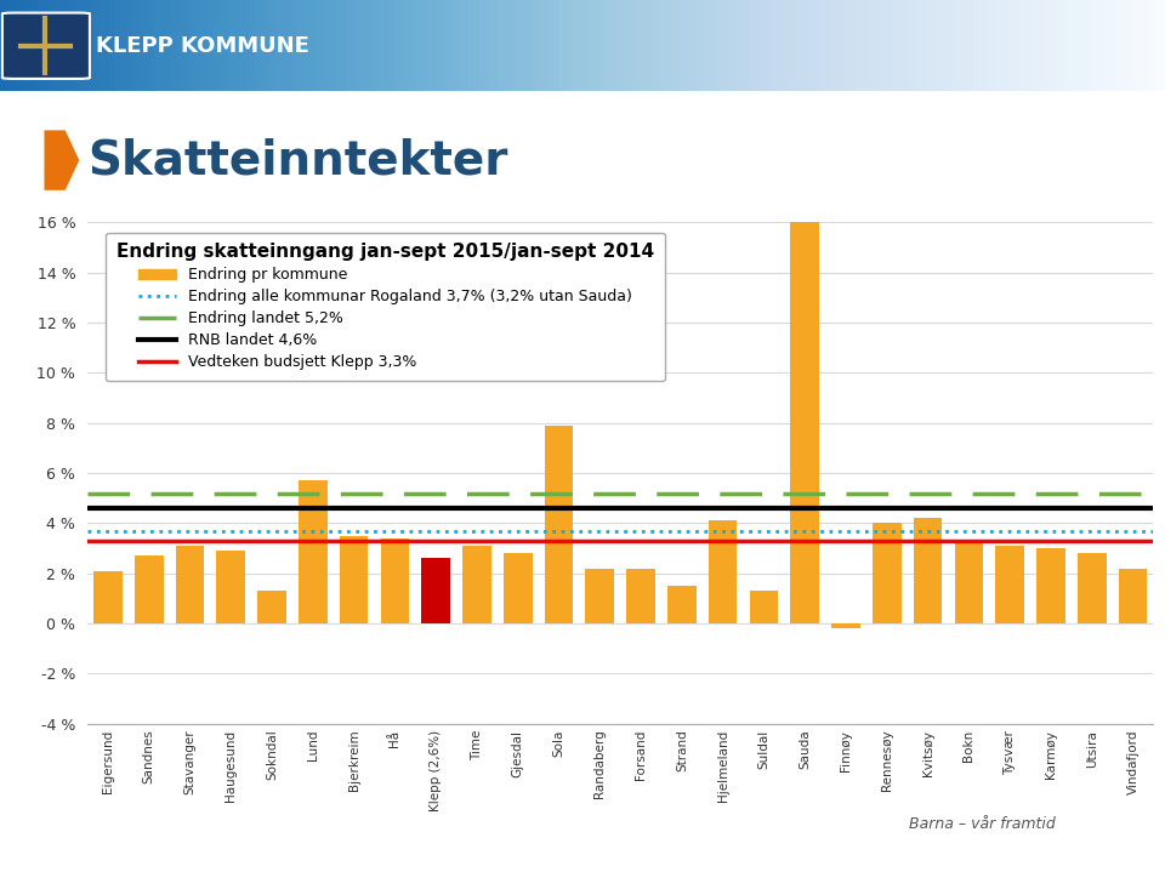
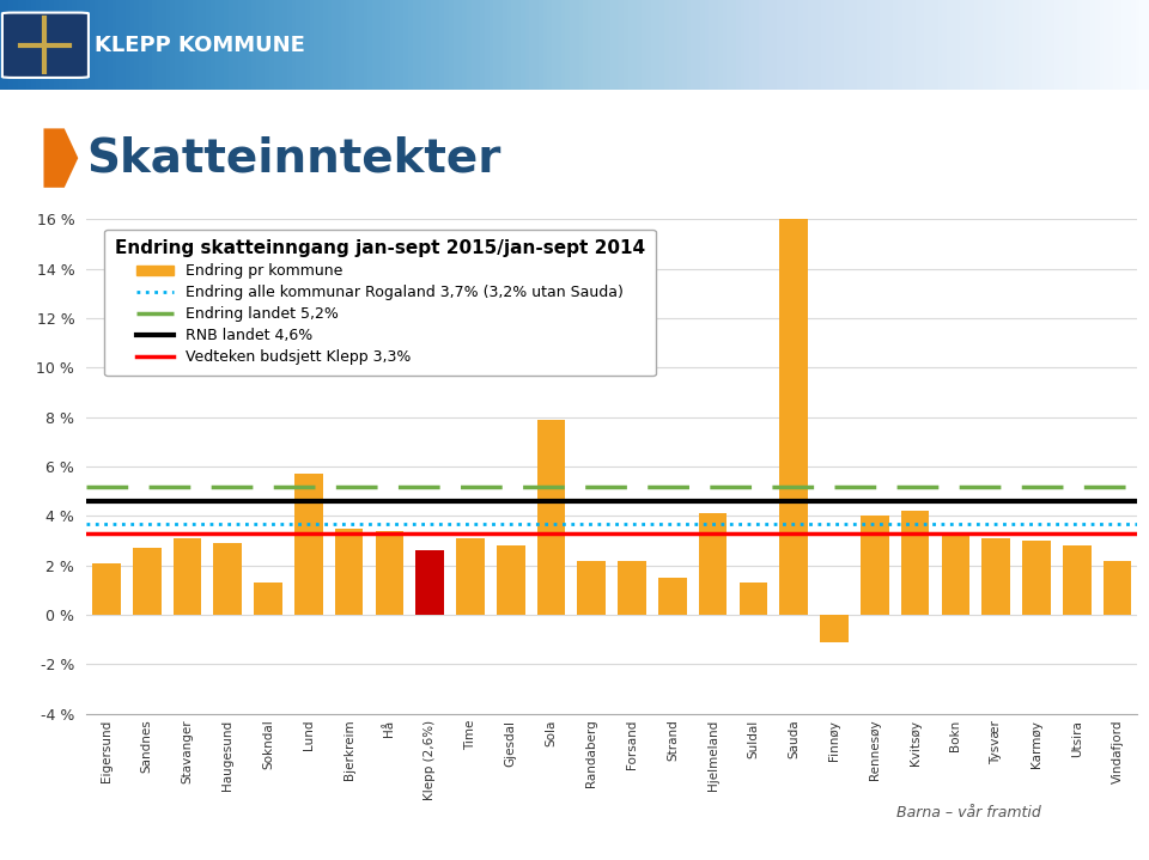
Finnøy: -0.2 % -> -1.1 %
